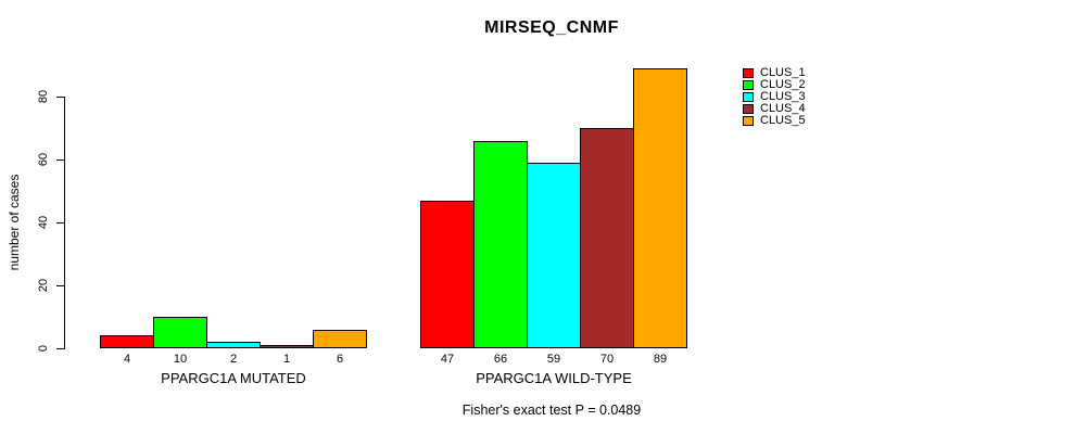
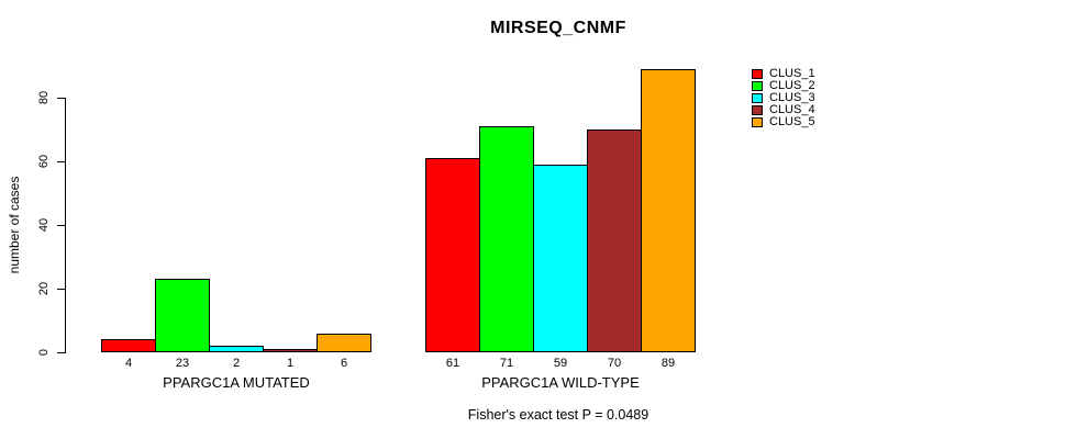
CLUS_2/PPARGC1A MUTATED: 10 -> 23
CLUS_1/PPARGC1A WILD-TYPE: 47 -> 61
CLUS_2/PPARGC1A WILD-TYPE: 66 -> 71
